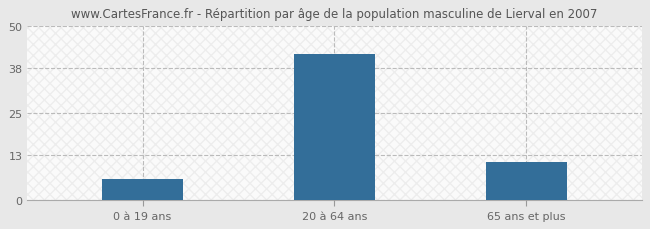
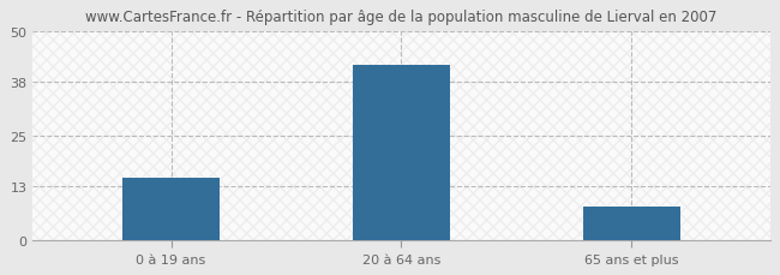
0 à 19 ans: 6 -> 15
65 ans et plus: 11 -> 8
